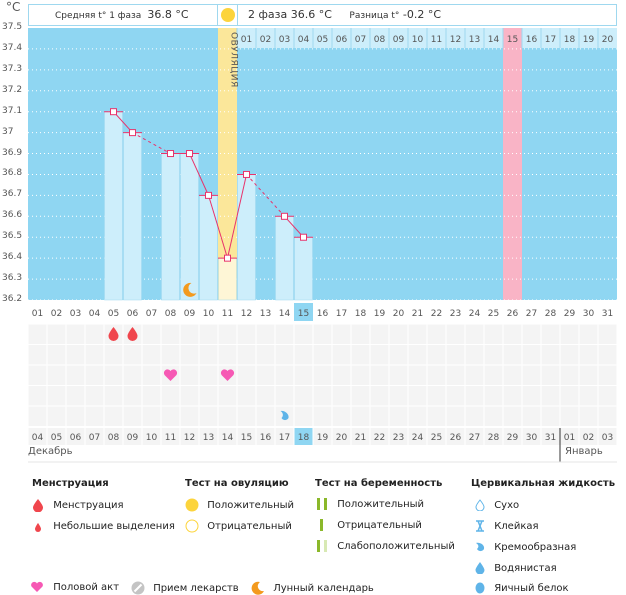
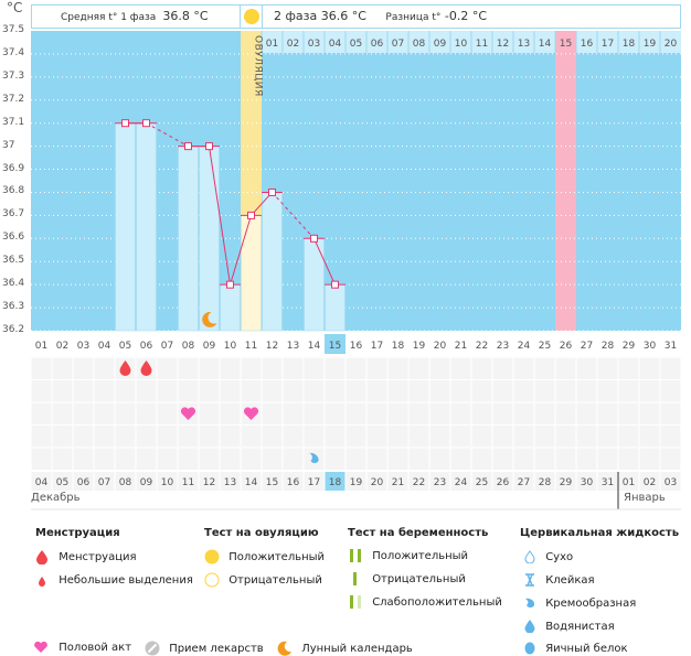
06: 37.0 -> 37.1
08: 36.9 -> 37.0
09: 36.9 -> 37.0
10: 36.7 -> 36.4
11: 36.4 -> 36.7
15: 36.5 -> 36.4
